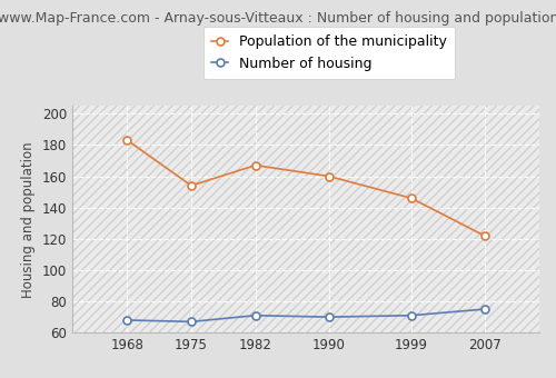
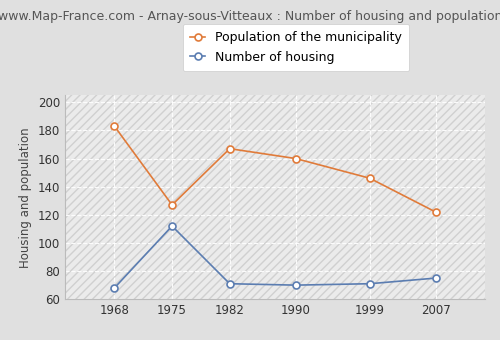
Number of housing/1975: 67 -> 112
Population of the municipality/1975: 154 -> 127
